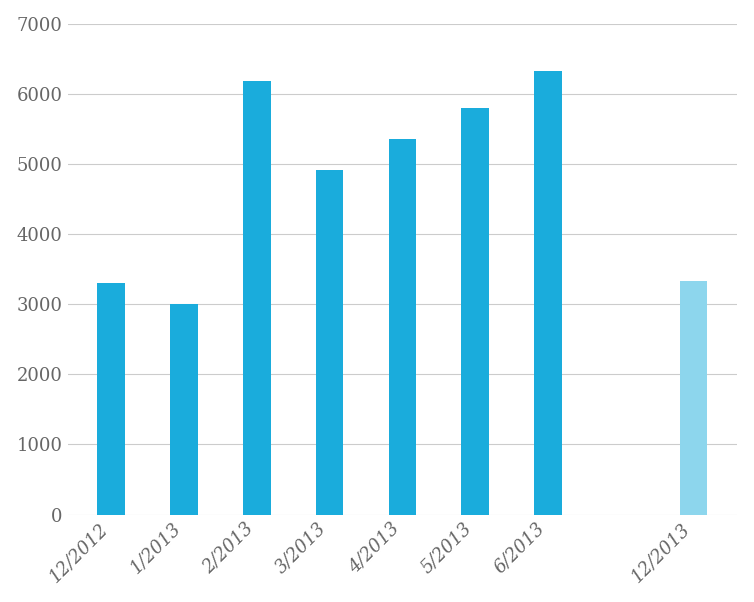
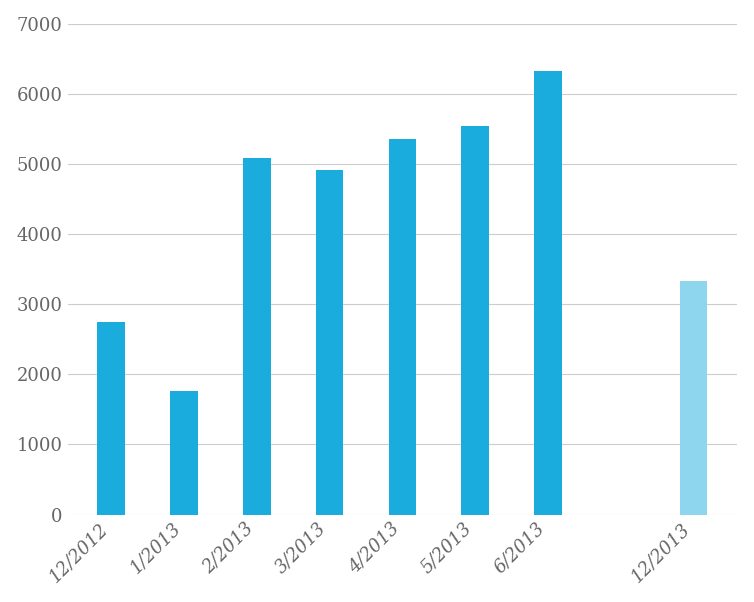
12/2012: 3300 -> 2740
1/2013: 3000 -> 1760
2/2013: 6180 -> 5080
5/2013: 5800 -> 5540
